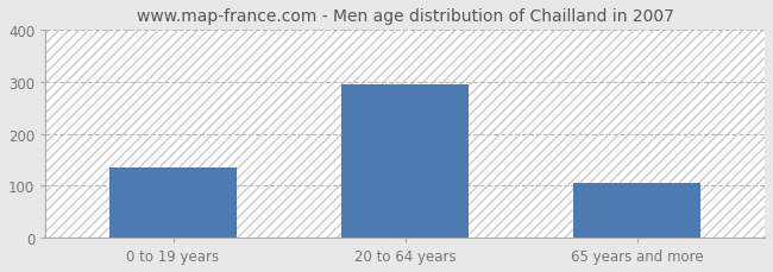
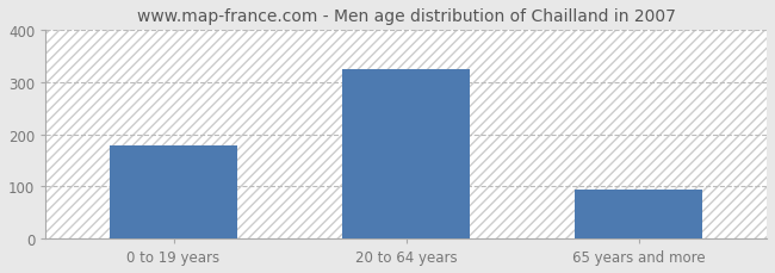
0 to 19 years: 135 -> 178
20 to 64 years: 295 -> 325
65 years and more: 105 -> 93
